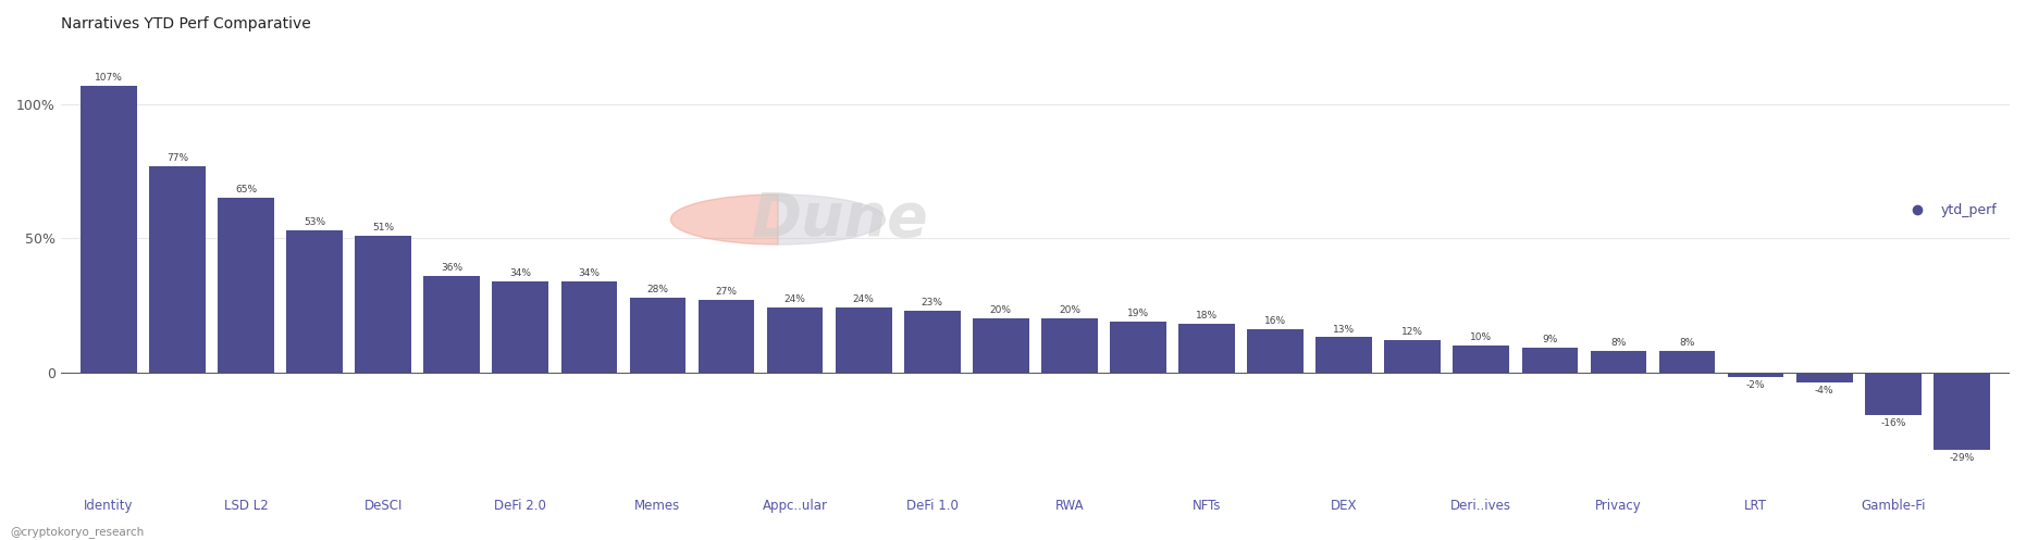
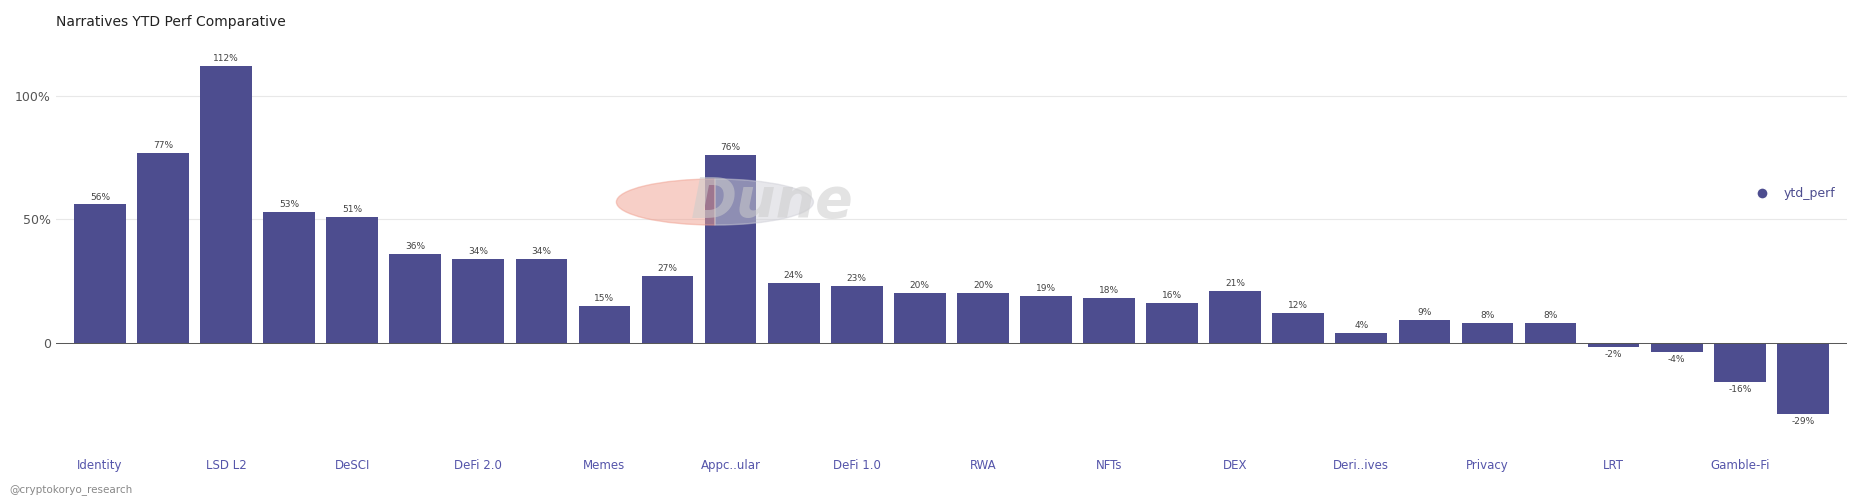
Identity: 107% -> 56%
LSD L2: 65% -> 112%
Memes: 28% -> 15%
Appc..ular: 24% -> 76%
DEX: 13% -> 21%
Deri..ives: 10% -> 4%
